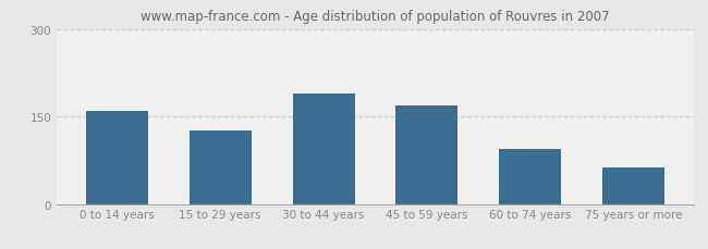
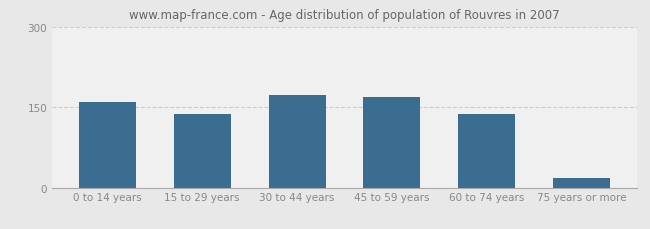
15 to 29 years: 126 -> 138
30 to 44 years: 190 -> 173
60 to 74 years: 94 -> 138
75 years or more: 62 -> 18
